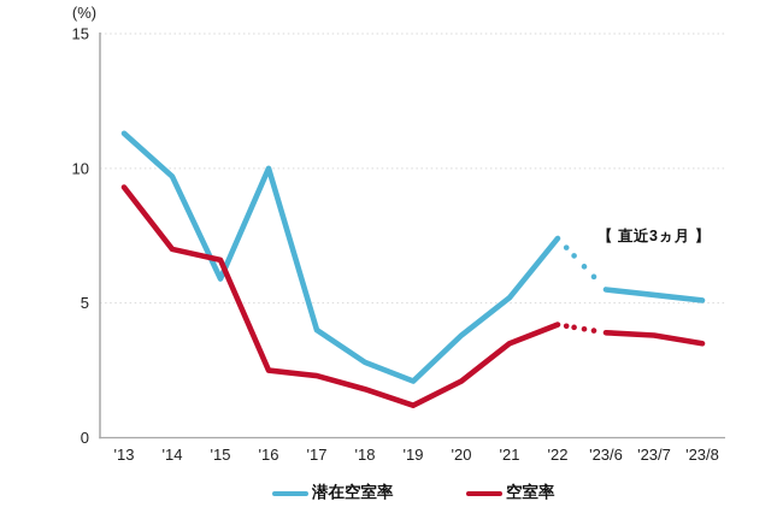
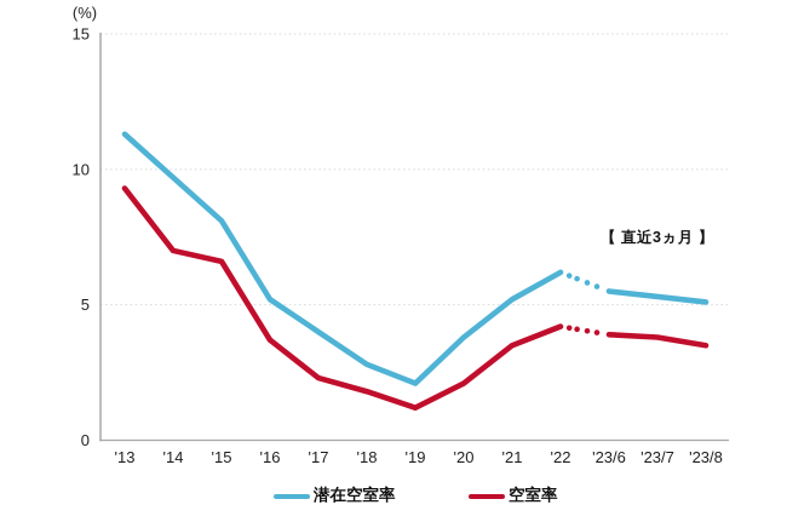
潜在空室率/'15: 5.9 -> 8.1
潜在空室率/'16: 10.0 -> 5.2
空室率/'16: 2.5 -> 3.7
潜在空室率/'22: 7.4 -> 6.2
